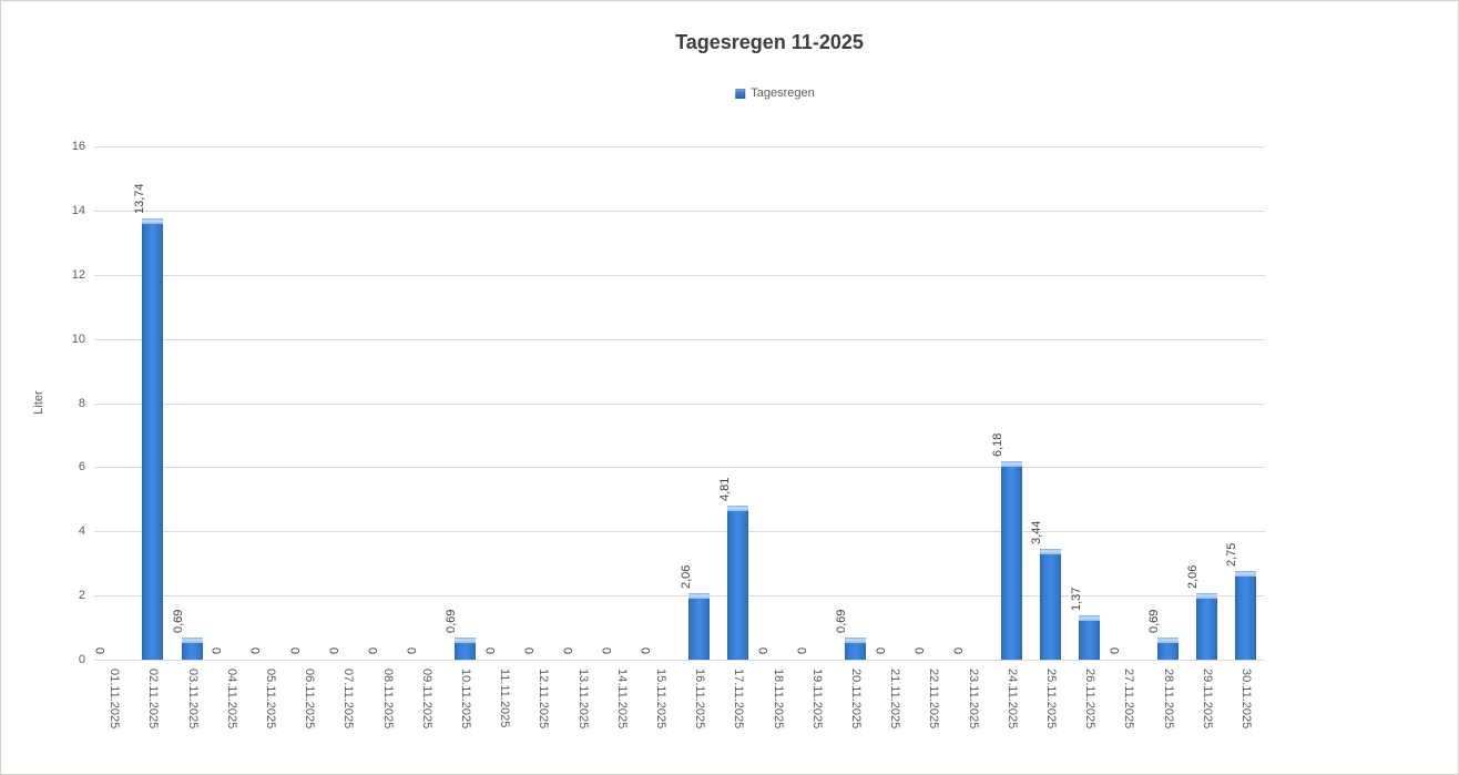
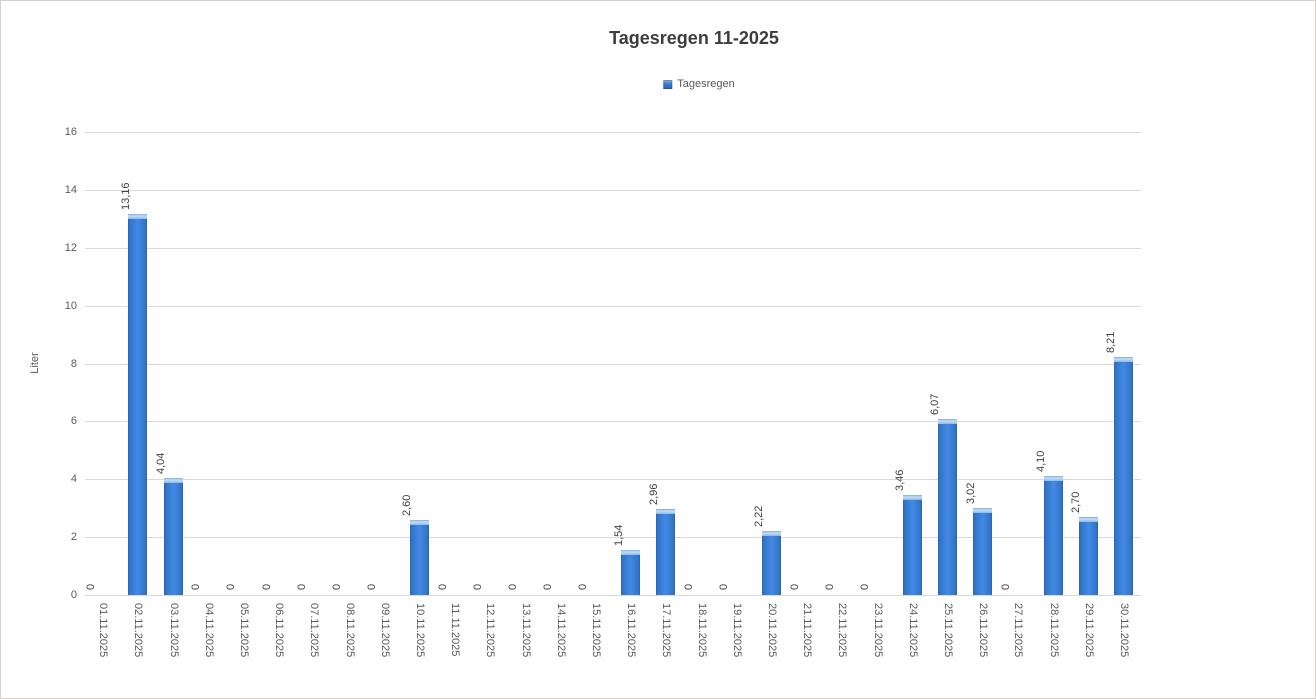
02.11.2025: 13,74 -> 13,16
03.11.2025: 0,69 -> 4,04
10.11.2025: 0,69 -> 2,60
16.11.2025: 2,06 -> 1,54
17.11.2025: 4,81 -> 2,96
20.11.2025: 0,69 -> 2,22
24.11.2025: 6,18 -> 3,46
25.11.2025: 3,44 -> 6,07
26.11.2025: 1,37 -> 3,02
28.11.2025: 0,69 -> 4,10
29.11.2025: 2,06 -> 2,70
30.11.2025: 2,75 -> 8,21
